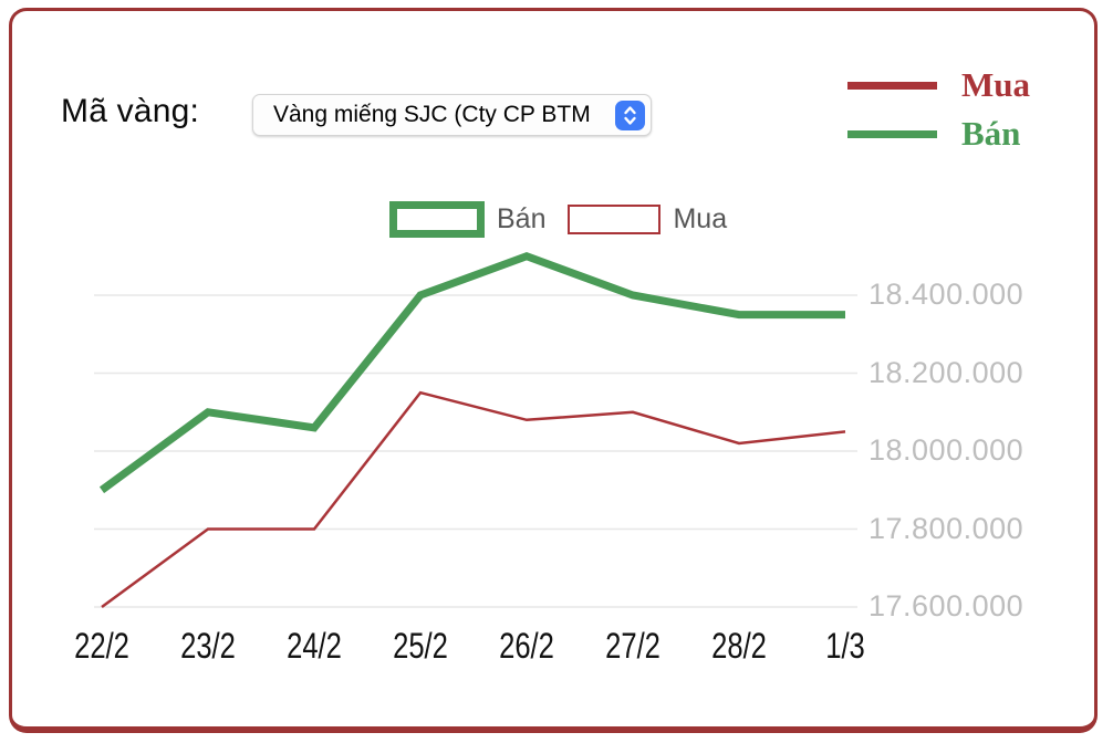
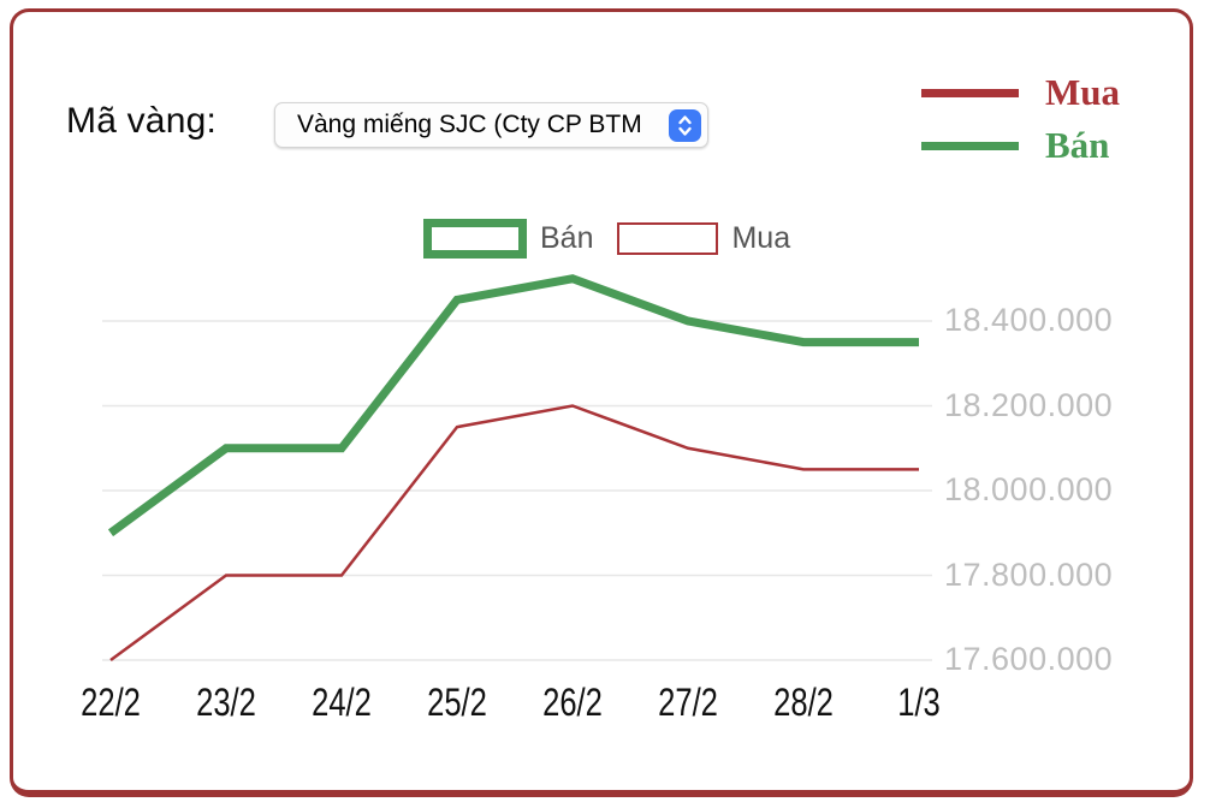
Bán/24/2: 18060000 -> 18100000
Bán/25/2: 18400000 -> 18450000
Mua/26/2: 18080000 -> 18200000
Mua/28/2: 18020000 -> 18050000
